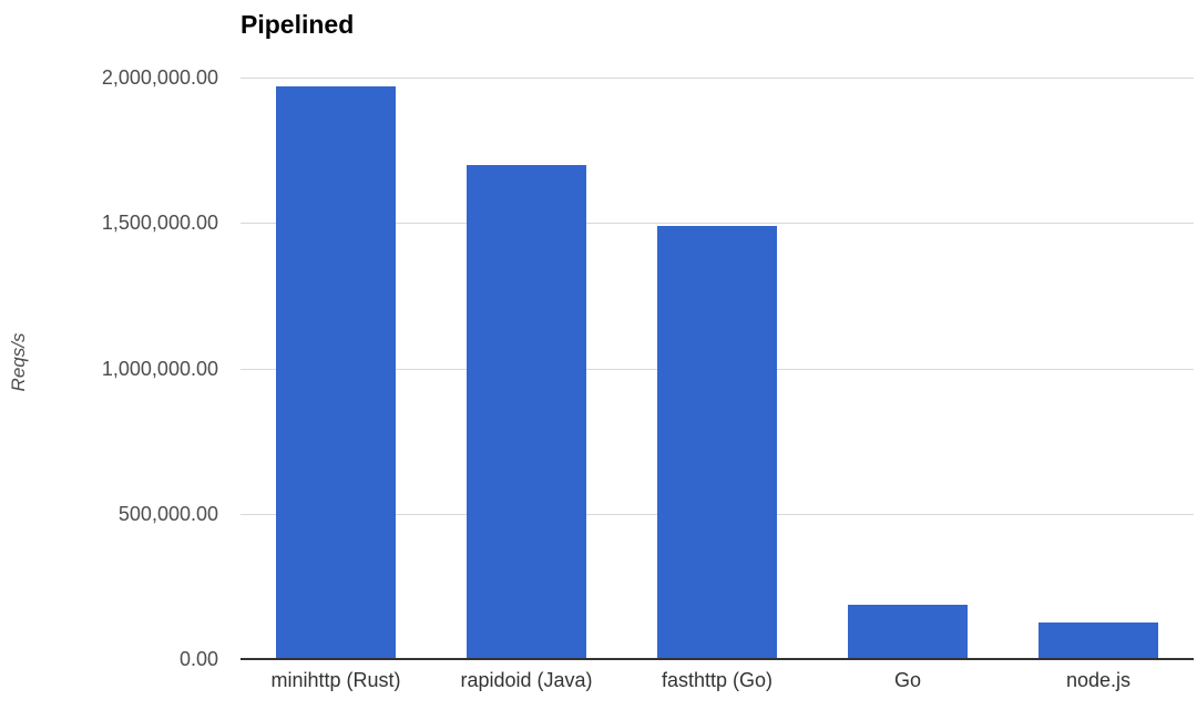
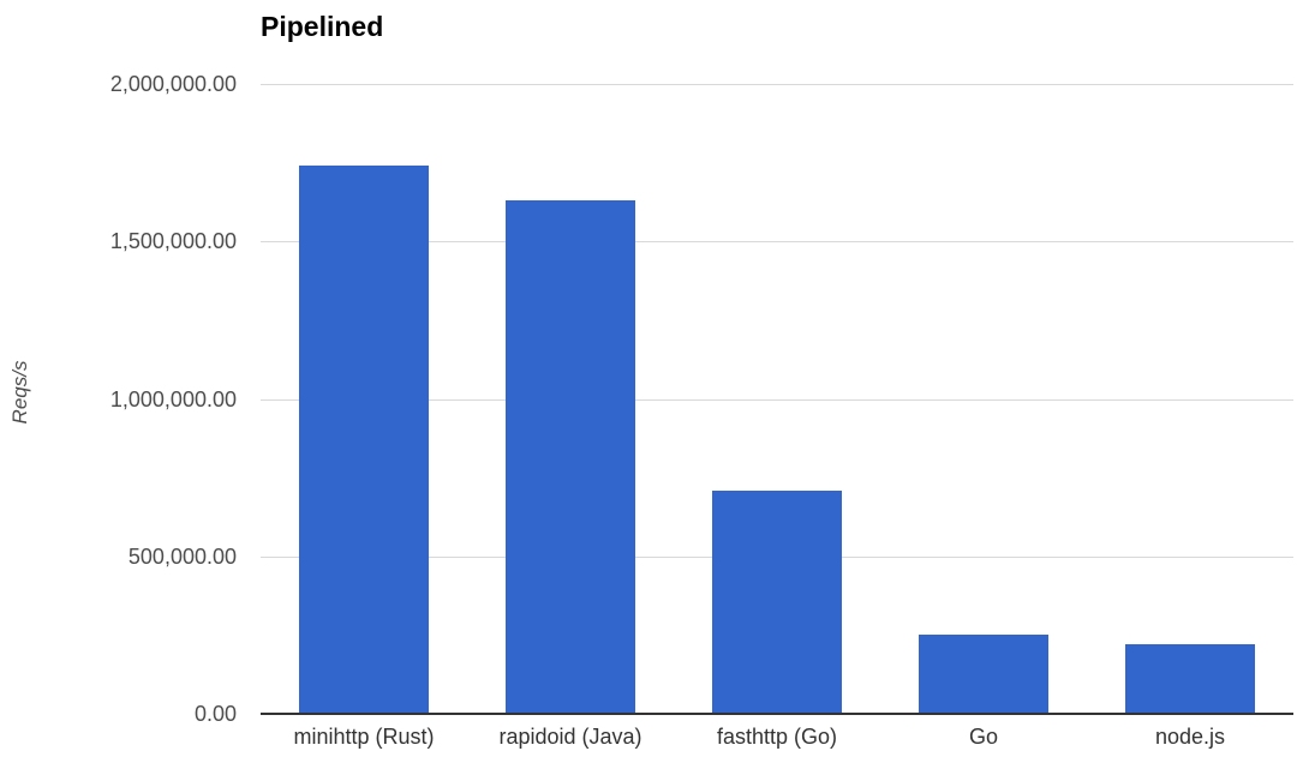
minihttp (Rust): 1970000 -> 1740000
rapidoid (Java): 1700000 -> 1630000
fasthttp (Go): 1490000 -> 710000
Go: 180000 -> 250000
node.js: 130000 -> 220000
